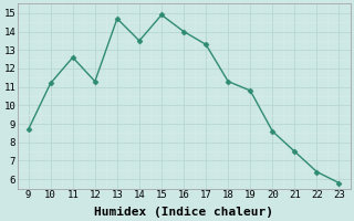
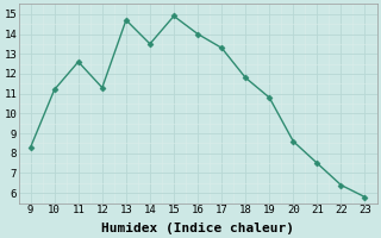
9: 8.7 -> 8.3
18: 11.3 -> 11.8
